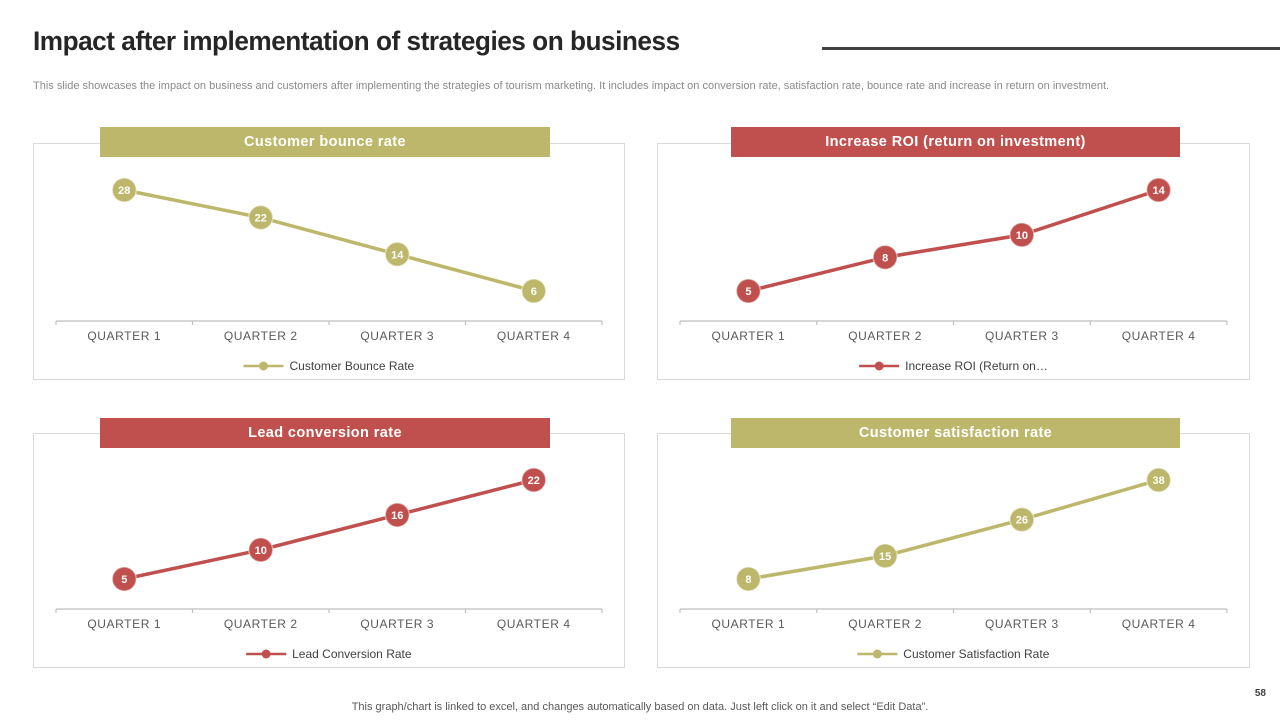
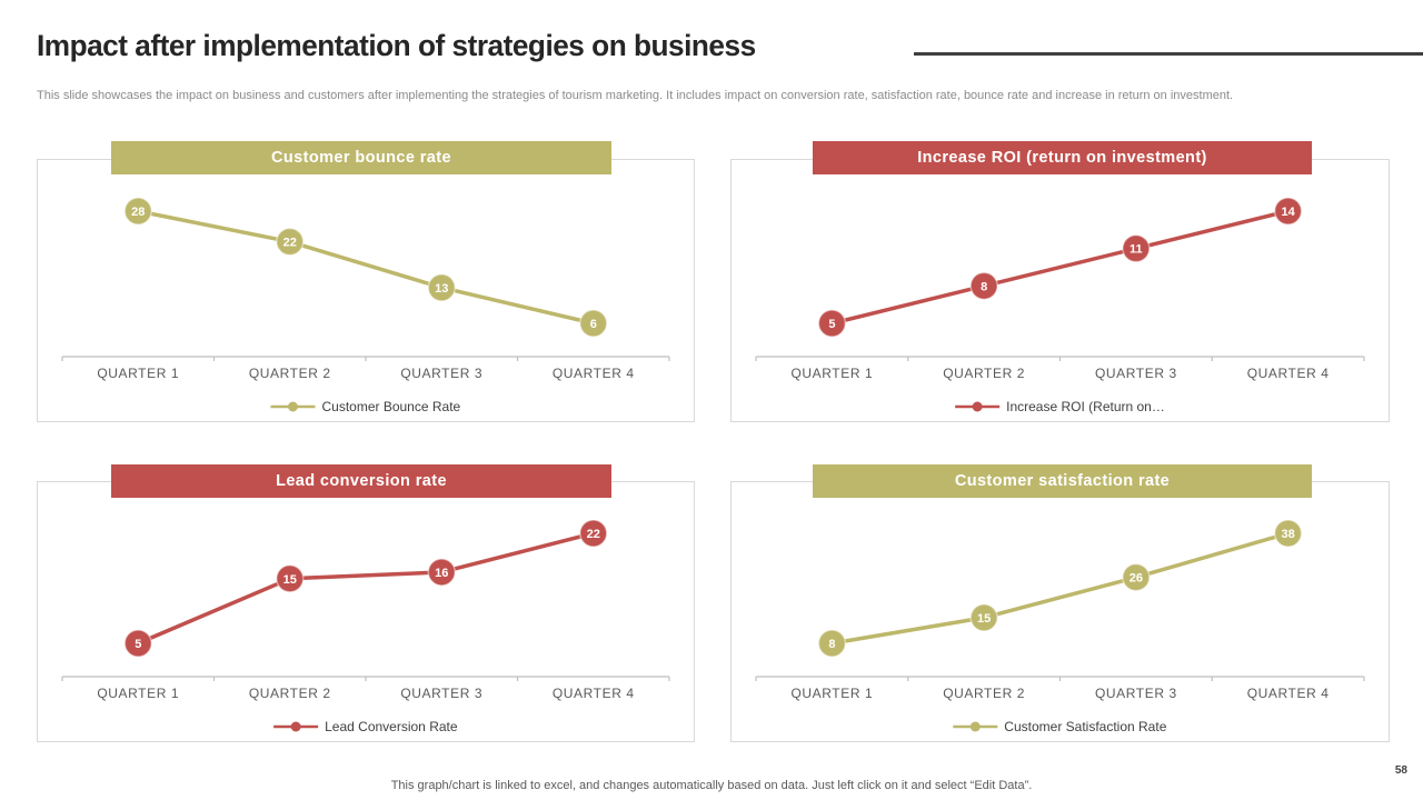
Customer bounce rate/QUARTER 3: 14 -> 13
Increase ROI (return on investment)/QUARTER 3: 10 -> 11
Lead conversion rate/QUARTER 2: 10 -> 15
